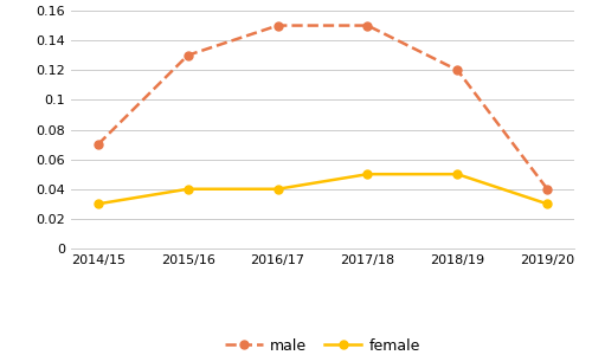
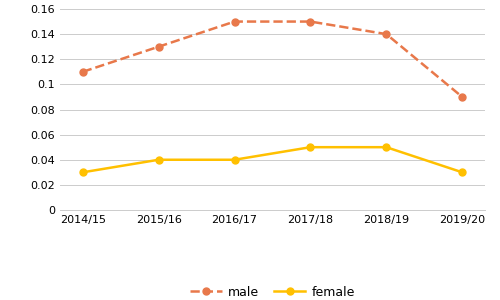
male/2014/15: 0.07 -> 0.11
male/2018/19: 0.12 -> 0.14
male/2019/20: 0.04 -> 0.09
